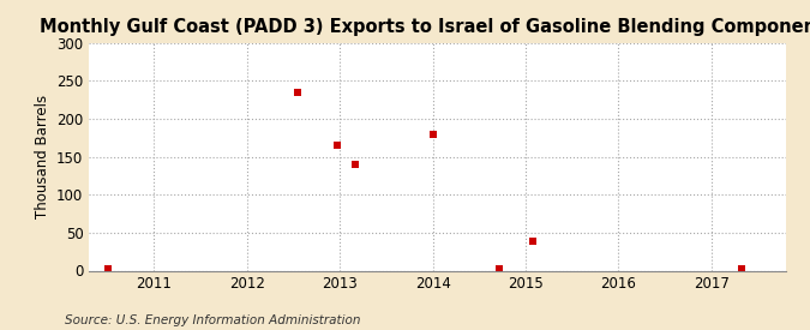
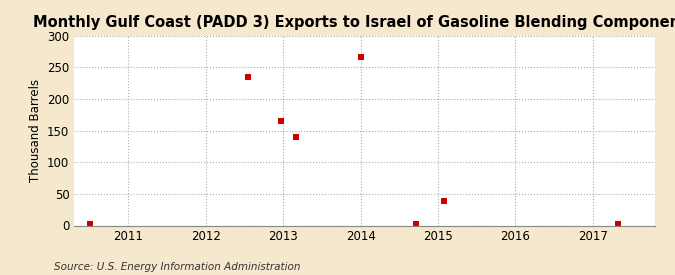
2014: 180 -> 267
